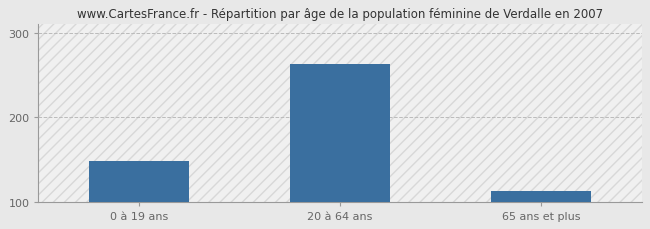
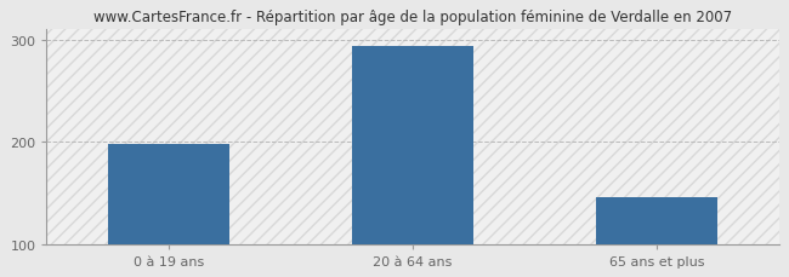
0 à 19 ans: 148 -> 198
20 à 64 ans: 263 -> 294
65 ans et plus: 113 -> 146
